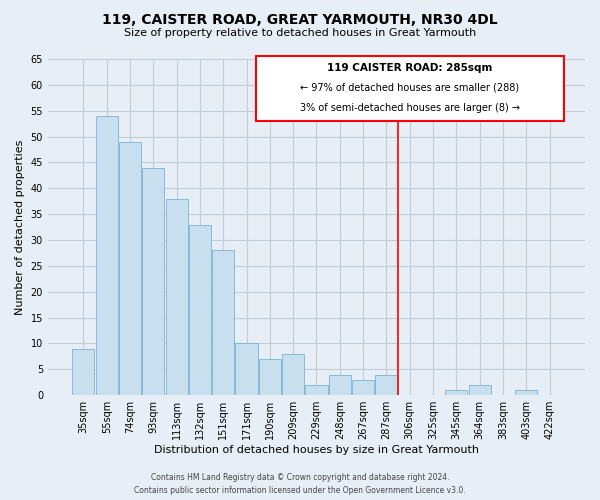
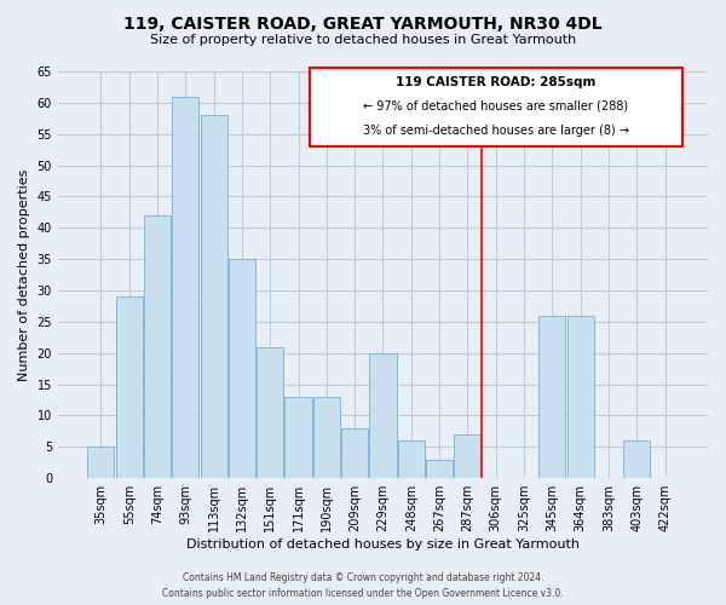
35sqm: 9 -> 5
55sqm: 54 -> 29
74sqm: 49 -> 42
93sqm: 44 -> 61
113sqm: 38 -> 58
132sqm: 33 -> 35
151sqm: 28 -> 21
171sqm: 10 -> 13
190sqm: 7 -> 13
229sqm: 2 -> 20
248sqm: 4 -> 6
287sqm: 4 -> 7
345sqm: 1 -> 26
364sqm: 2 -> 26
403sqm: 1 -> 6
